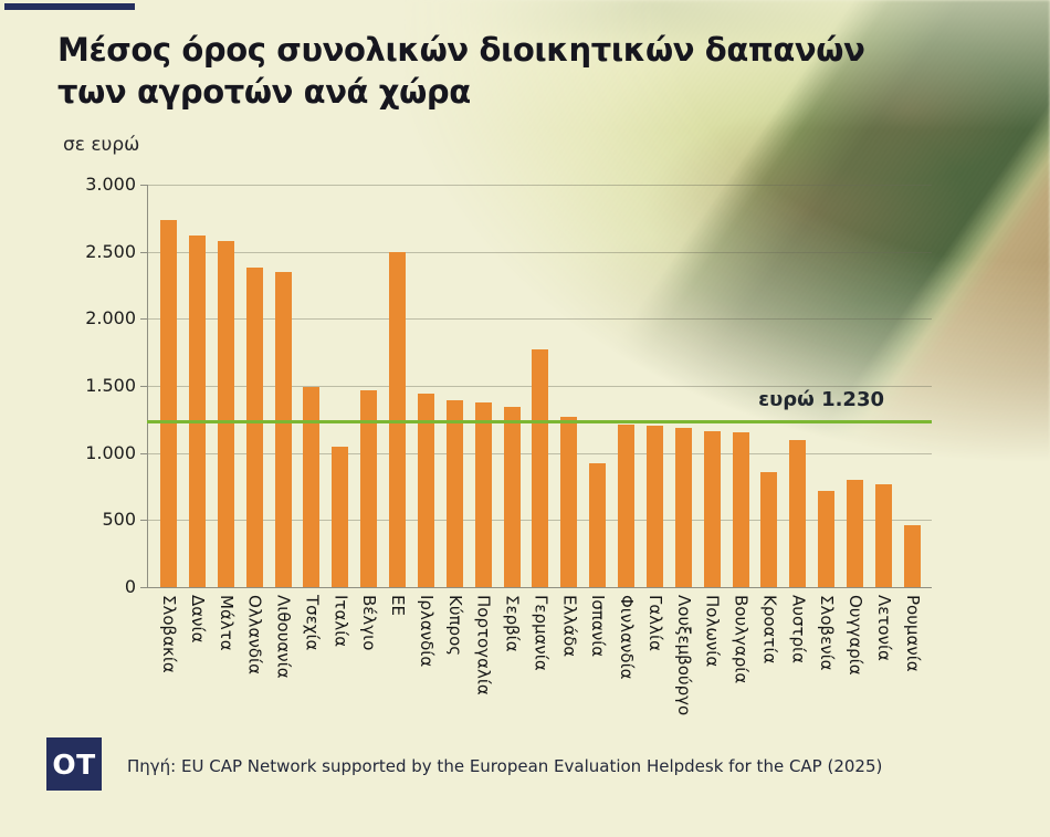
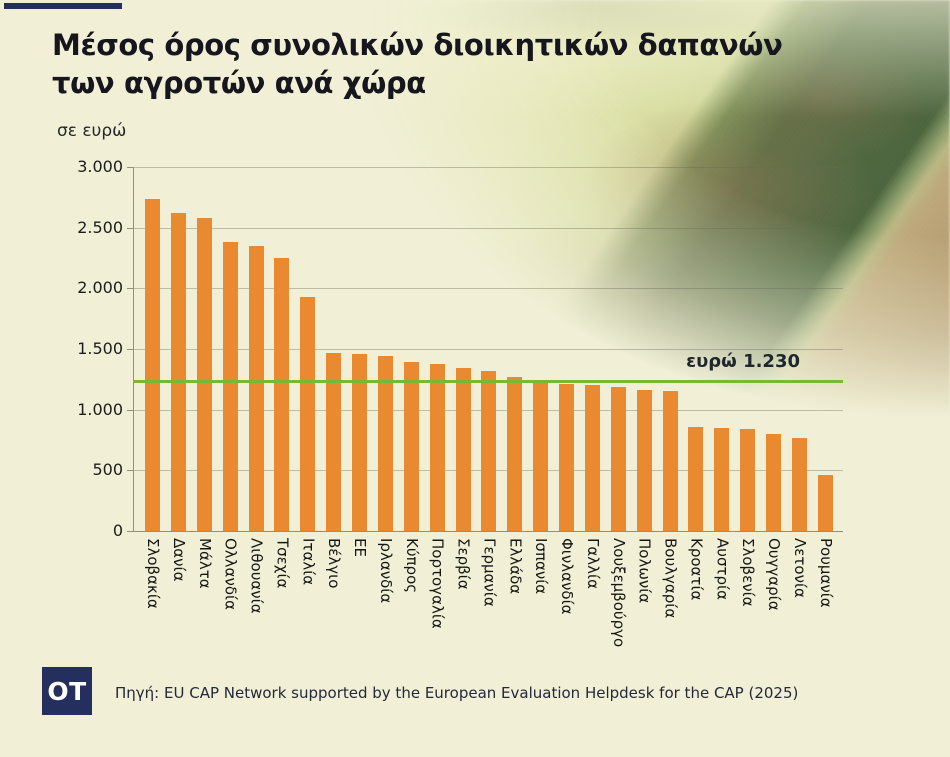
Τσεχία: 1490 -> 2250
Ιταλία: 1050 -> 1930
ΕΕ: 2500 -> 1460
Γερμανία: 1770 -> 1320
Ισπανία: 920 -> 1220
Αυστρία: 1100 -> 850
Σλοβενία: 720 -> 840
